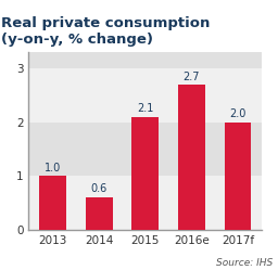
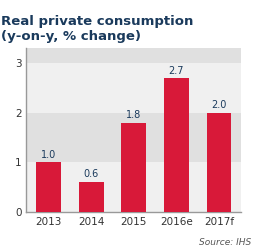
2015: 2.1 -> 1.8
